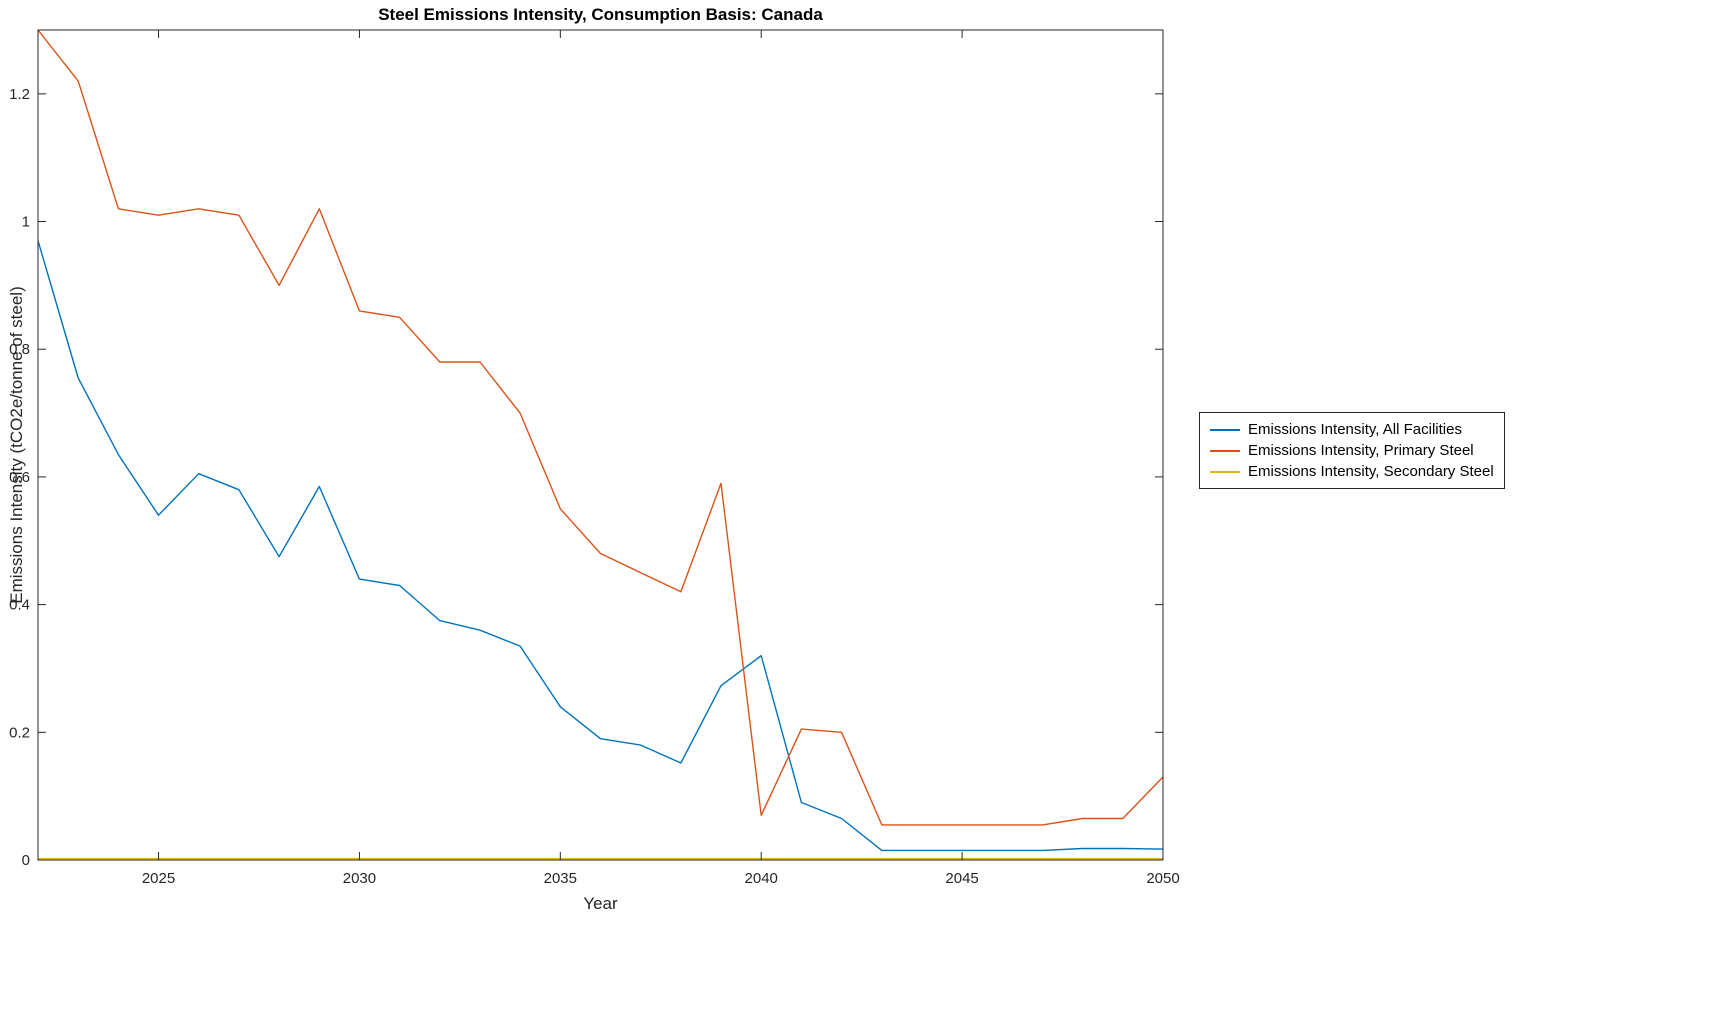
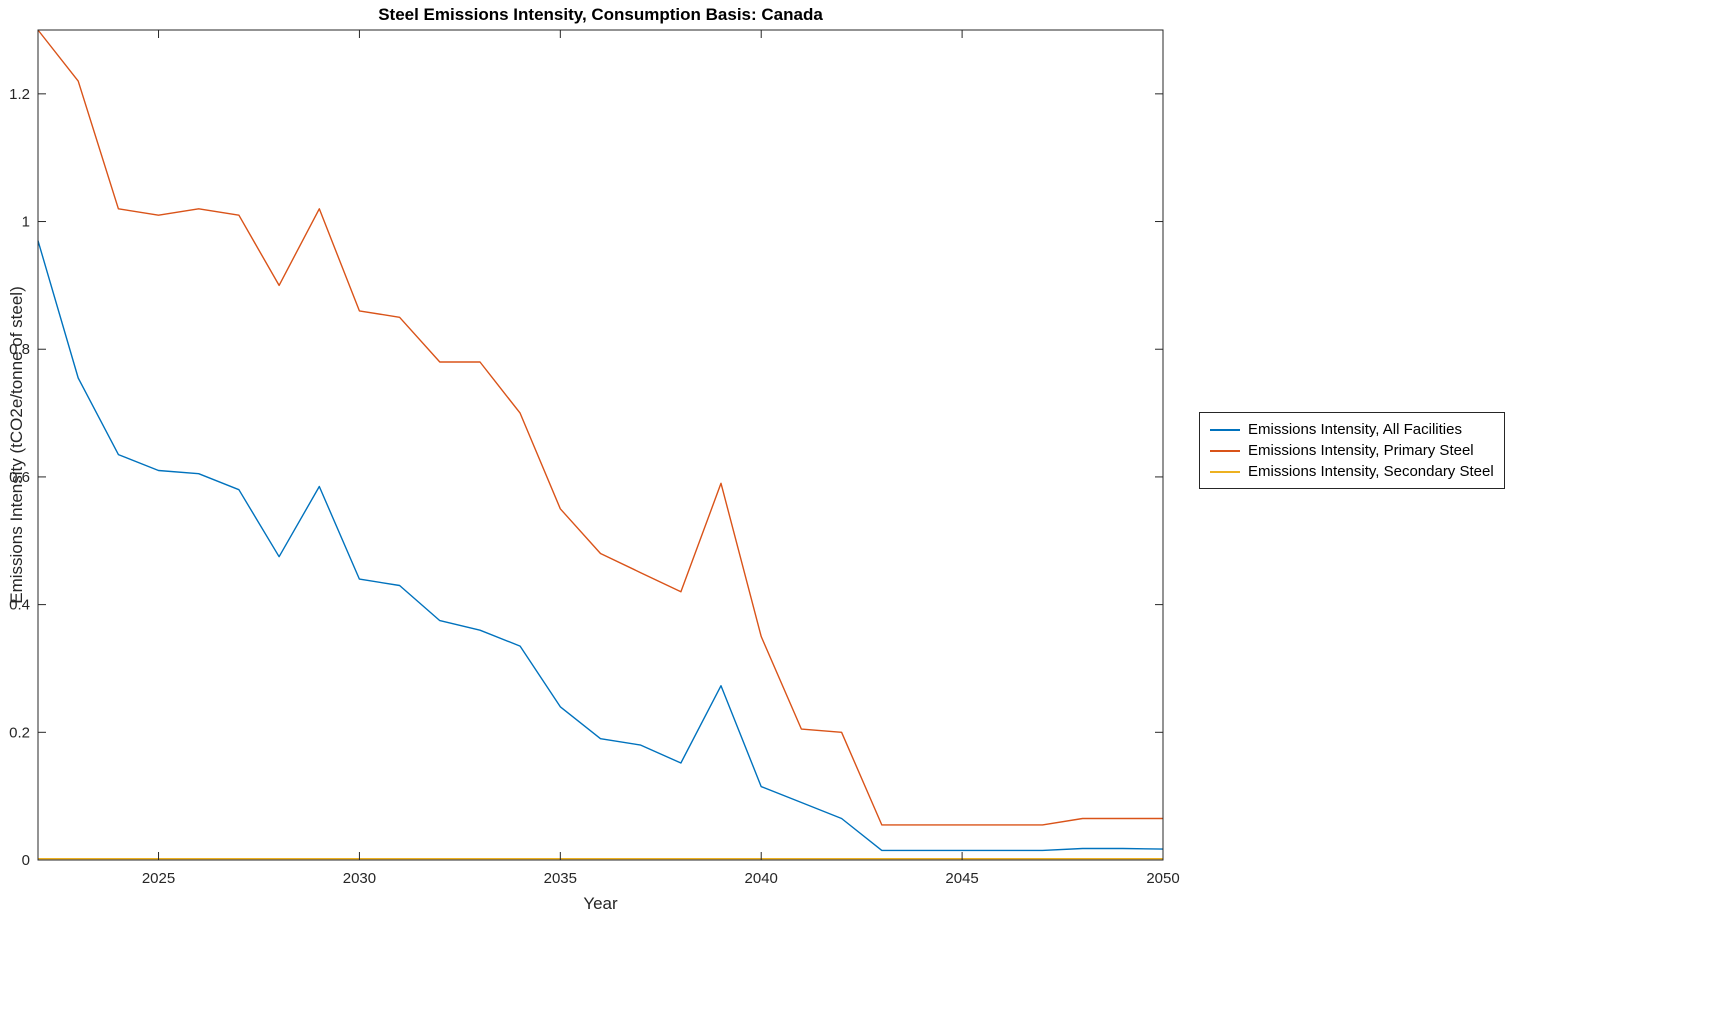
Emissions Intensity, All Facilities/2025: 0.54 -> 0.61
Emissions Intensity, All Facilities/2040: 0.32 -> 0.12
Emissions Intensity, Primary Steel/2040: 0.07 -> 0.35
Emissions Intensity, Primary Steel/2050: 0.13 -> 0.07
